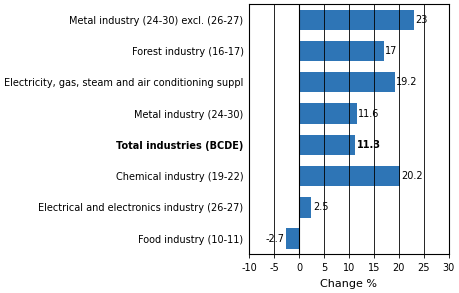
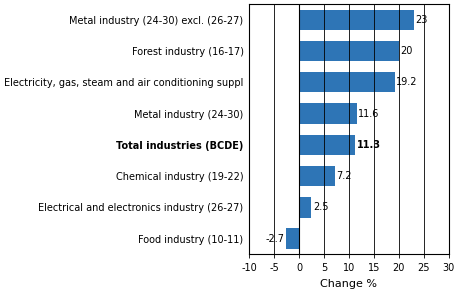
Forest industry (16-17): 17 -> 20
Chemical industry (19-22): 20.2 -> 7.2
